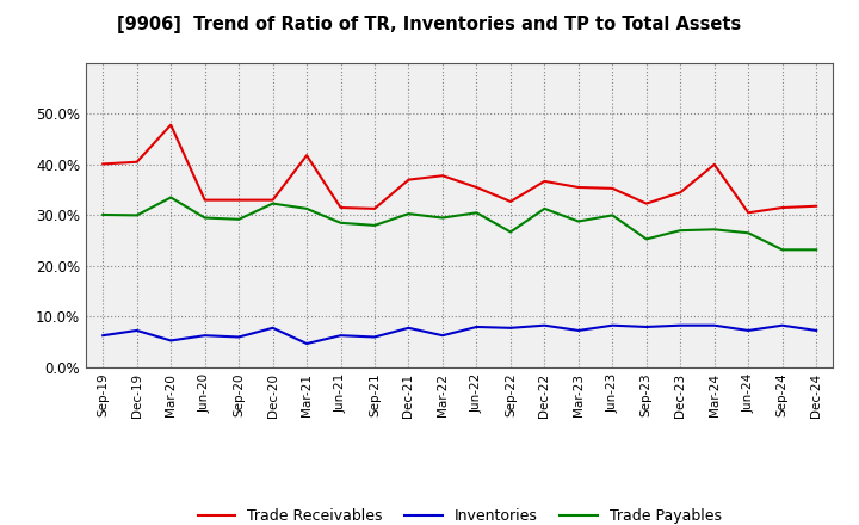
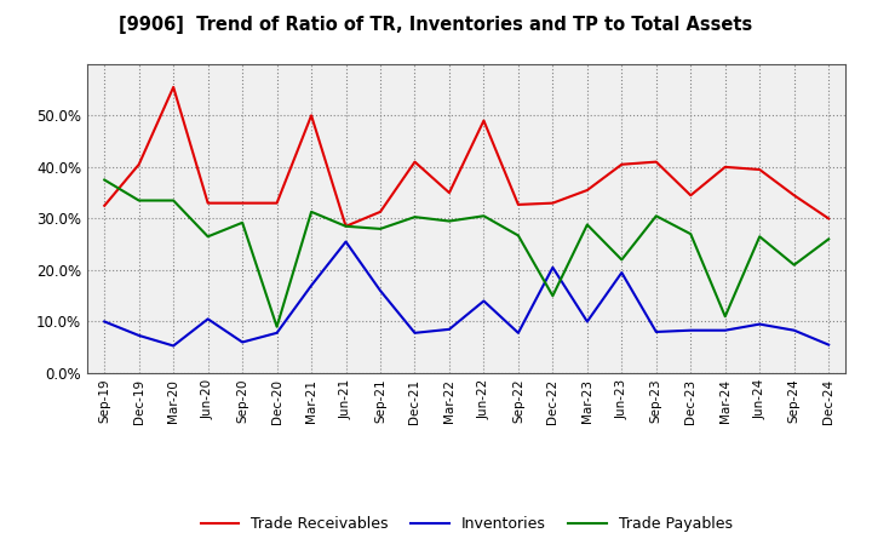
Trade Receivables/Sep-19: 40.1% -> 32.5%
Inventories/Sep-19: 6.3% -> 10.0%
Trade Payables/Sep-19: 30.1% -> 37.5%
Trade Payables/Dec-19: 30.0% -> 33.5%
Trade Receivables/Mar-20: 47.8% -> 55.5%
Inventories/Jun-20: 6.3% -> 10.5%
Trade Payables/Jun-20: 29.5% -> 26.5%
Trade Payables/Dec-20: 32.3% -> 9.0%
Trade Receivables/Mar-21: 41.8% -> 50.0%
Inventories/Mar-21: 4.7% -> 17.0%
Trade Receivables/Jun-21: 31.5% -> 28.5%
Inventories/Jun-21: 6.3% -> 25.5%
Inventories/Sep-21: 6.0% -> 16.0%
Trade Receivables/Dec-21: 37.0% -> 41.0%
Trade Receivables/Mar-22: 37.8% -> 35.0%
Inventories/Mar-22: 6.3% -> 8.5%
Trade Receivables/Jun-22: 35.5% -> 49.0%
Inventories/Jun-22: 8.0% -> 14.0%
Trade Receivables/Dec-22: 36.7% -> 33.0%
Inventories/Dec-22: 8.3% -> 20.5%
Trade Payables/Dec-22: 31.3% -> 15.0%
Inventories/Mar-23: 7.3% -> 10.0%
Trade Receivables/Jun-23: 35.3% -> 40.5%
Inventories/Jun-23: 8.3% -> 19.5%
Trade Payables/Jun-23: 30.0% -> 22.0%
Trade Receivables/Sep-23: 32.3% -> 41.0%
Trade Payables/Sep-23: 25.3% -> 30.5%
Trade Payables/Mar-24: 27.2% -> 11.0%
Trade Receivables/Jun-24: 30.5% -> 39.5%
Inventories/Jun-24: 7.3% -> 9.5%
Trade Receivables/Sep-24: 31.5% -> 34.5%
Trade Payables/Sep-24: 23.2% -> 21.0%
Trade Receivables/Dec-24: 31.8% -> 30.0%
Inventories/Dec-24: 7.3% -> 5.5%
Trade Payables/Dec-24: 23.2% -> 26.0%
